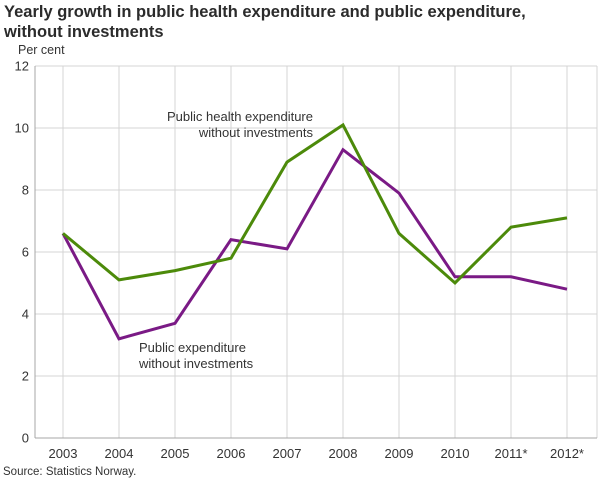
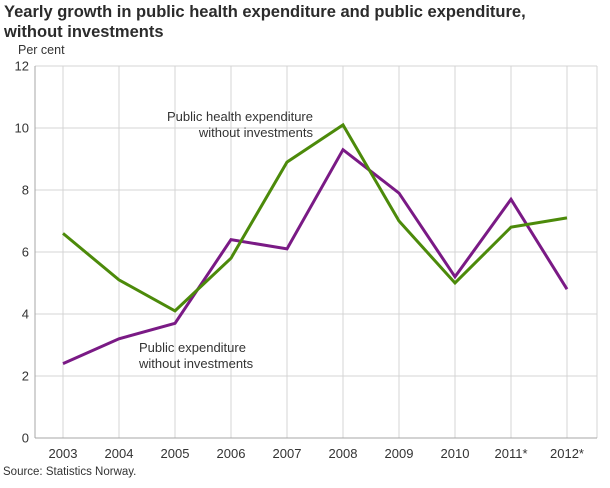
Public expenditure without investments/2003: 6.6 -> 2.4
Public health expenditure without investments/2005: 5.4 -> 4.1
Public health expenditure without investments/2009: 6.6 -> 7.0
Public expenditure without investments/2011*: 5.2 -> 7.7
